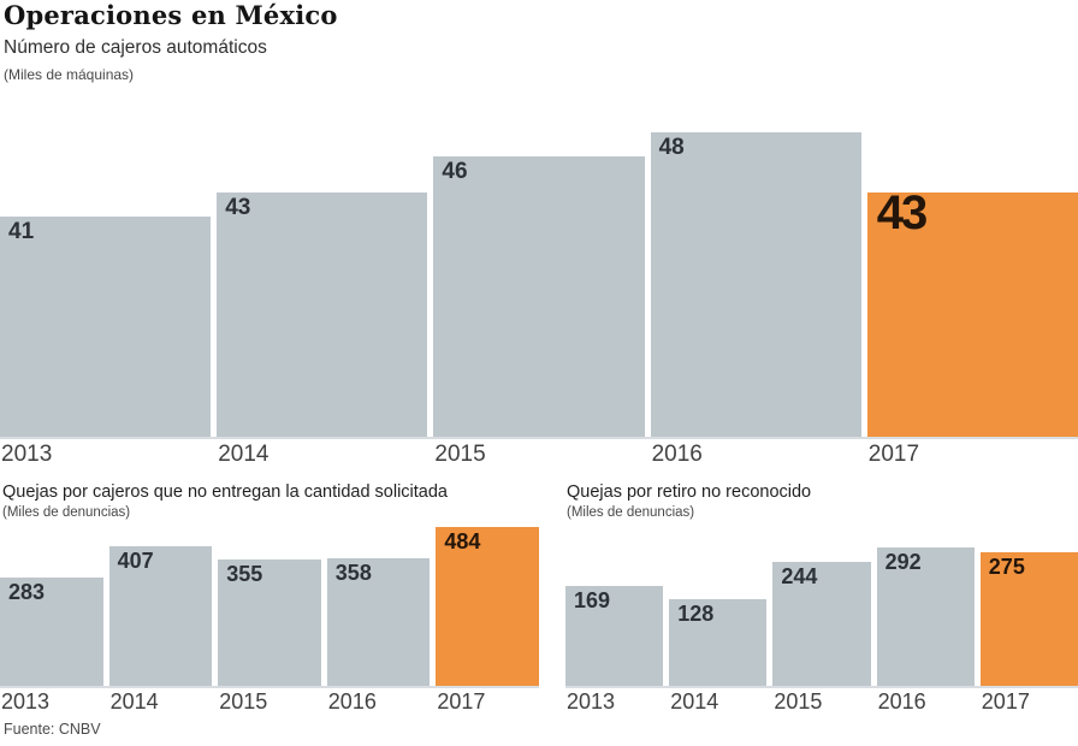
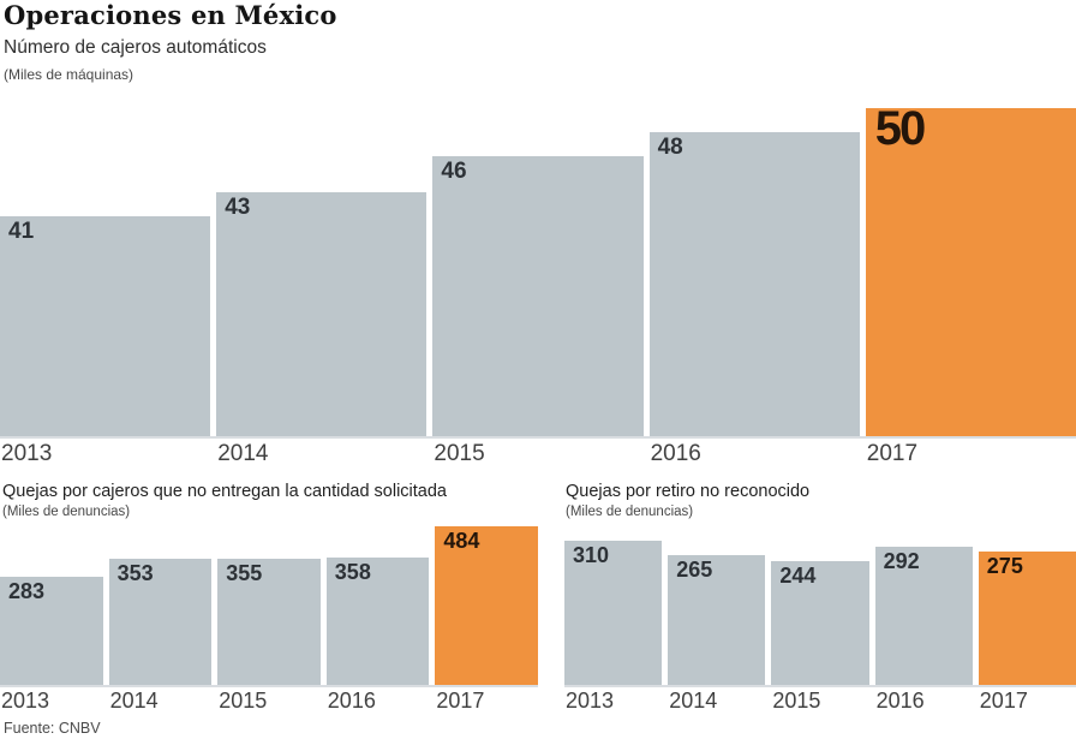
Número de cajeros automáticos/2017: 43 -> 50
Quejas por cajeros que no entregan la cantidad solicitada/2014: 407 -> 353
Quejas por retiro no reconocido/2013: 169 -> 310
Quejas por retiro no reconocido/2014: 128 -> 265
